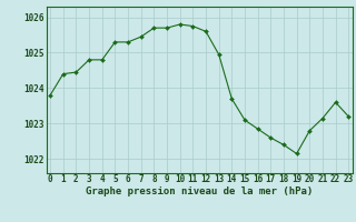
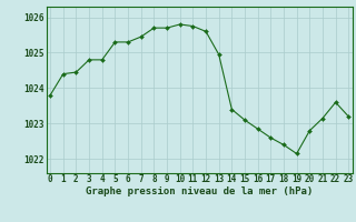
14: 1023.70 -> 1023.40
